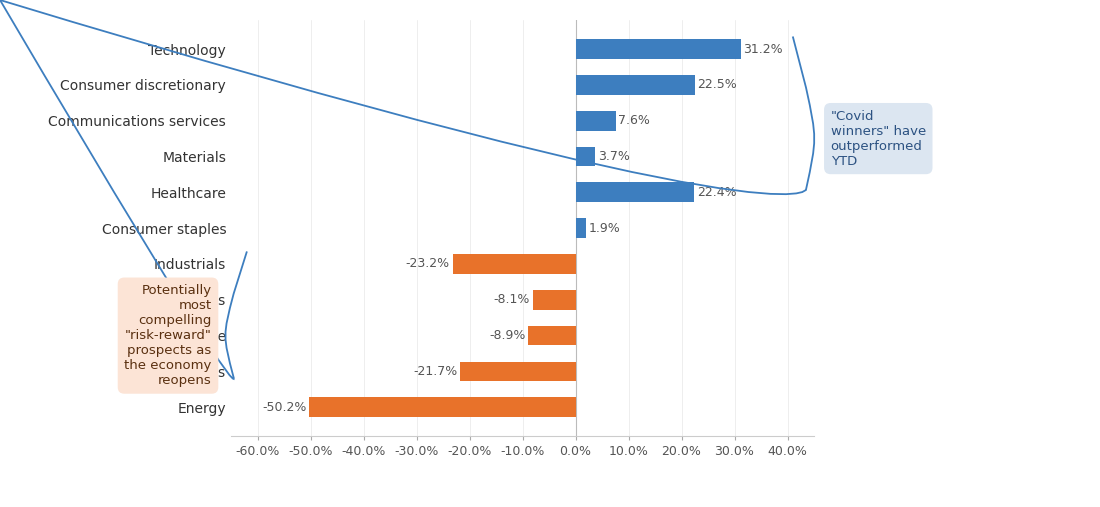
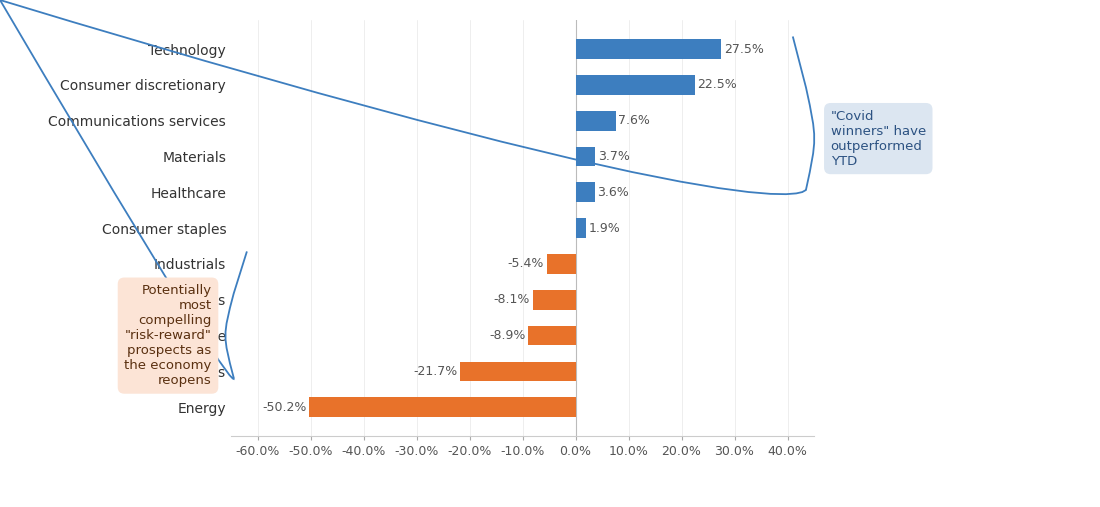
Technology: 31.2% -> 27.5%
Healthcare: 22.4% -> 3.6%
Industrials: -23.2% -> -5.4%
